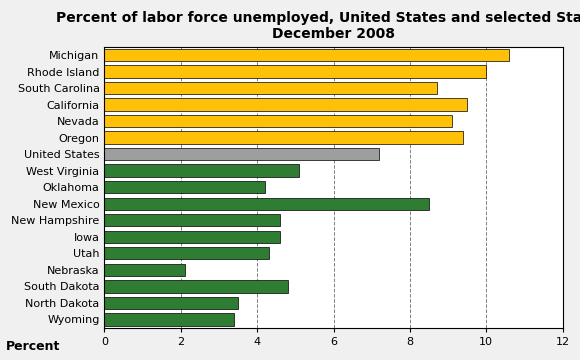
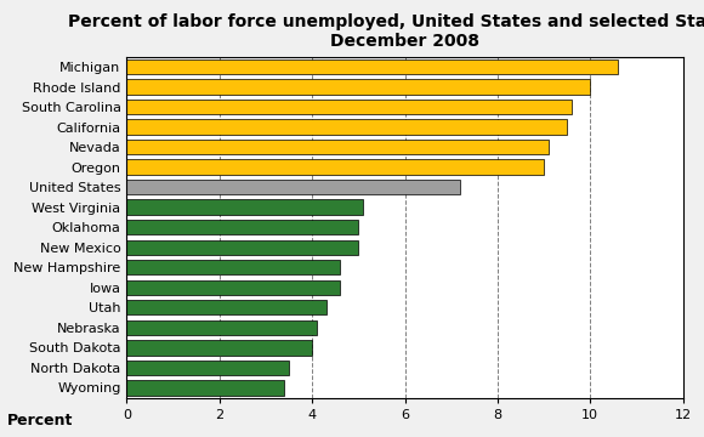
South Carolina: 8.7 -> 9.6
Oregon: 9.4 -> 9.0
Oklahoma: 4.2 -> 5.0
New Mexico: 8.5 -> 5.0
Nebraska: 2.1 -> 4.1
South Dakota: 4.8 -> 4.0
